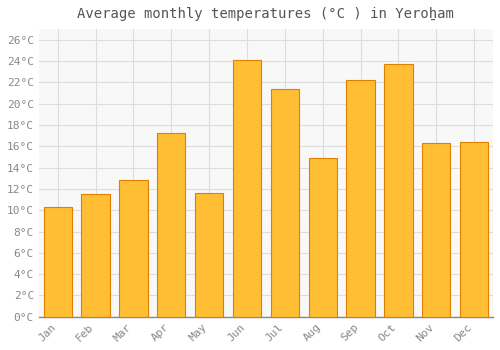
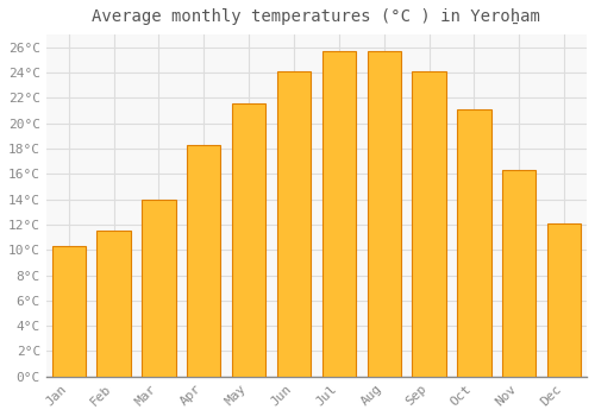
Mar: 12.8°C -> 14.0°C
Apr: 17.2°C -> 18.3°C
May: 11.6°C -> 21.6°C
Jul: 21.4°C -> 25.7°C
Aug: 14.9°C -> 25.7°C
Sep: 22.2°C -> 24.1°C
Oct: 23.7°C -> 21.1°C
Dec: 16.4°C -> 12.1°C
